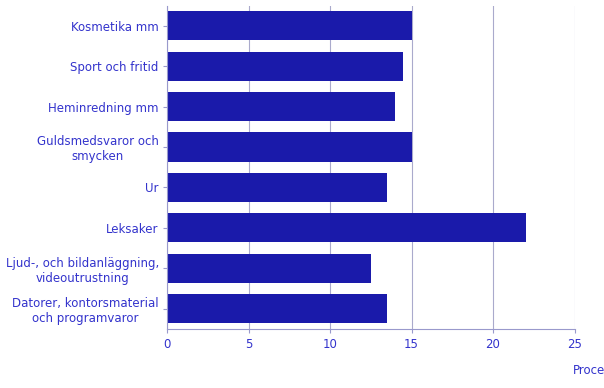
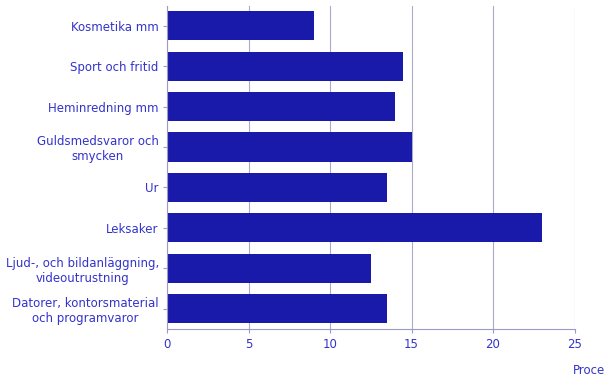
Kosmetika mm: 15.0 -> 9.0
Leksaker: 22.0 -> 23.0
